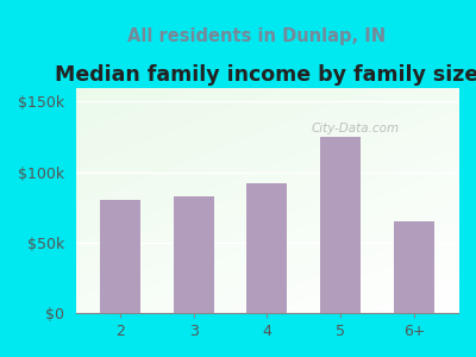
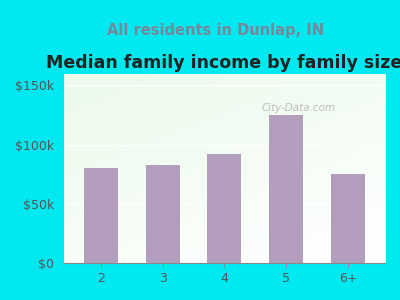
6+: $65k -> $75k
